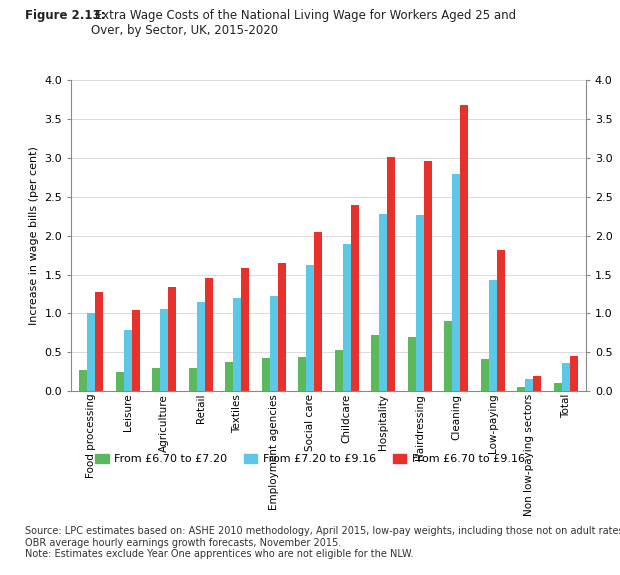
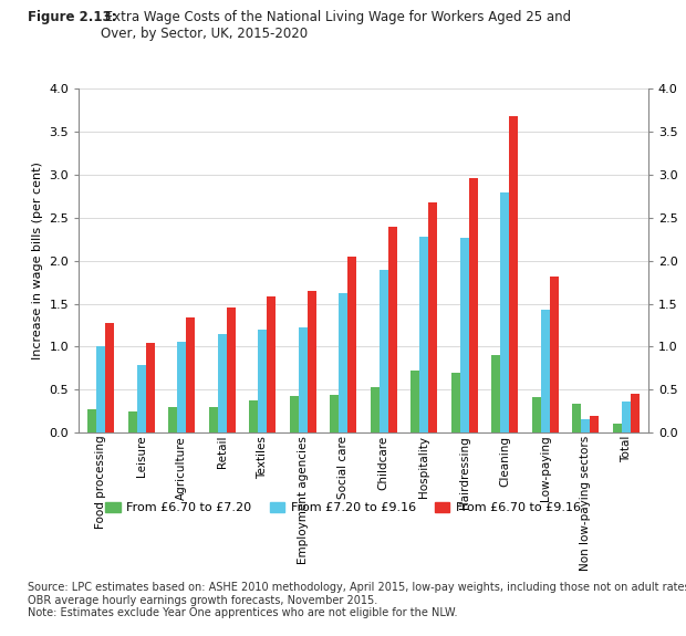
From £6.70 to £9.16/Hospitality: 3.01 -> 2.68
From £6.70 to £7.20/Non low-paying sectors: 0.05 -> 0.34
